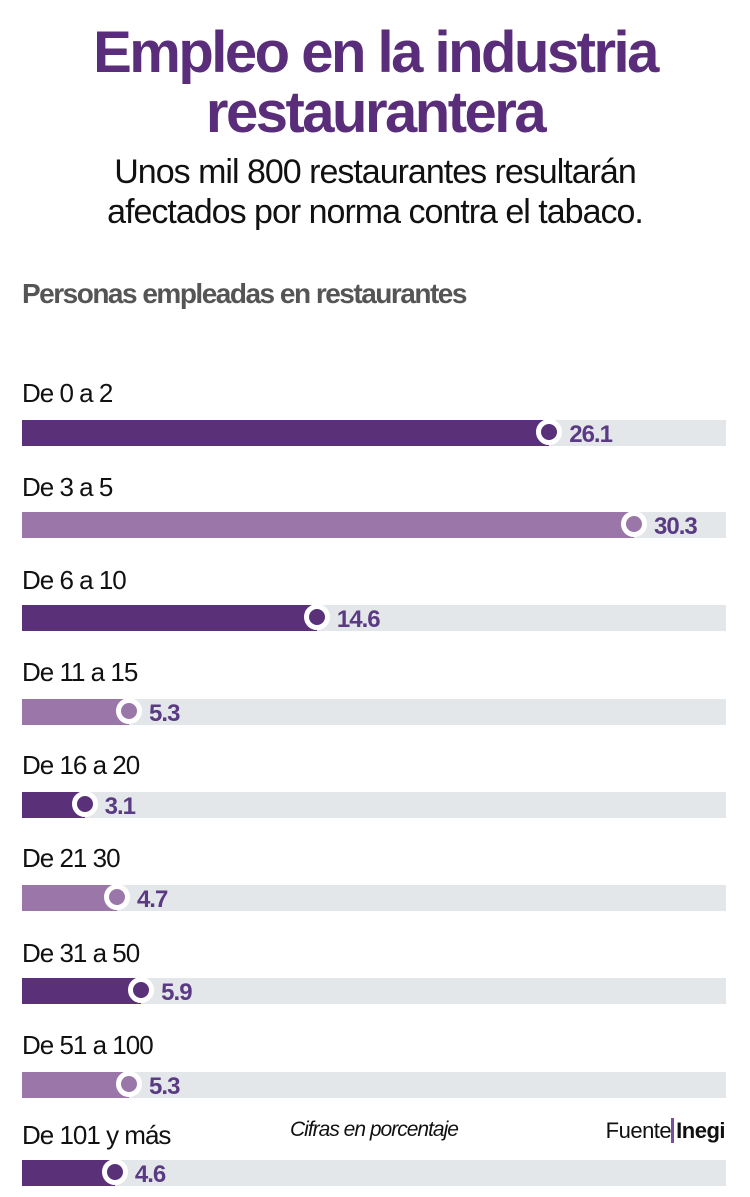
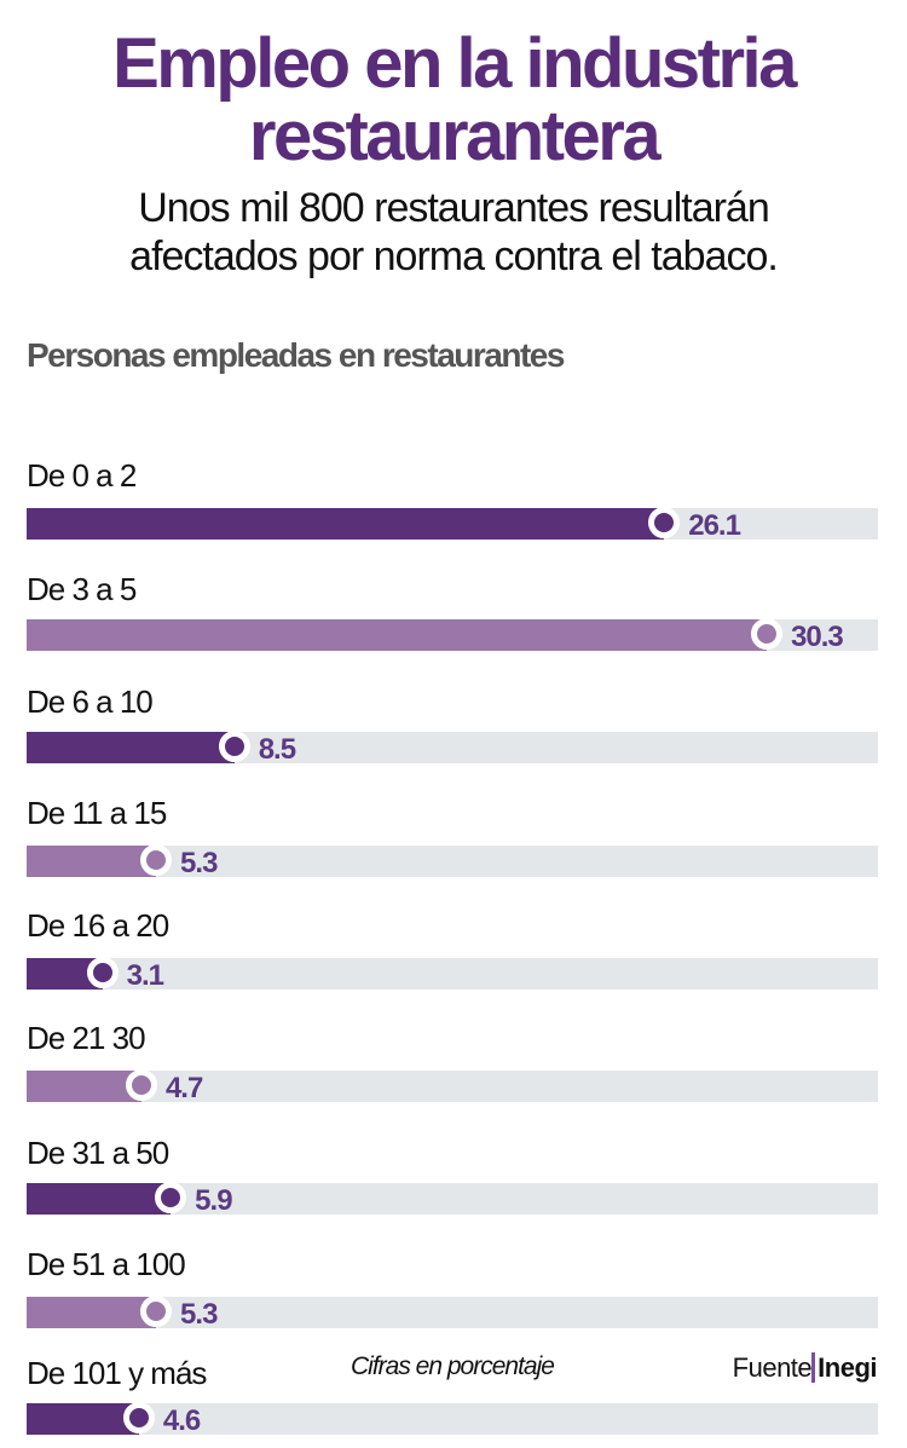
De 6 a 10: 14.6 -> 8.5
